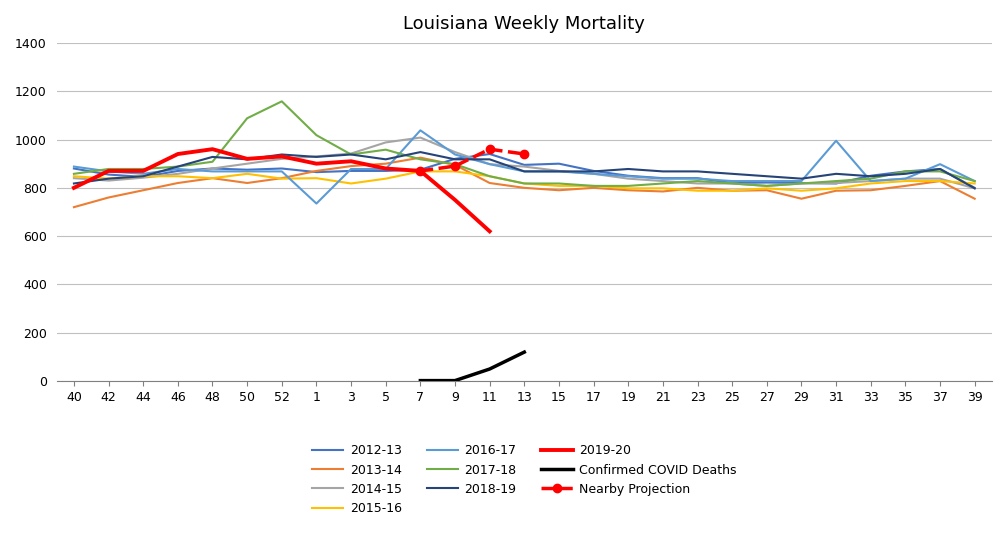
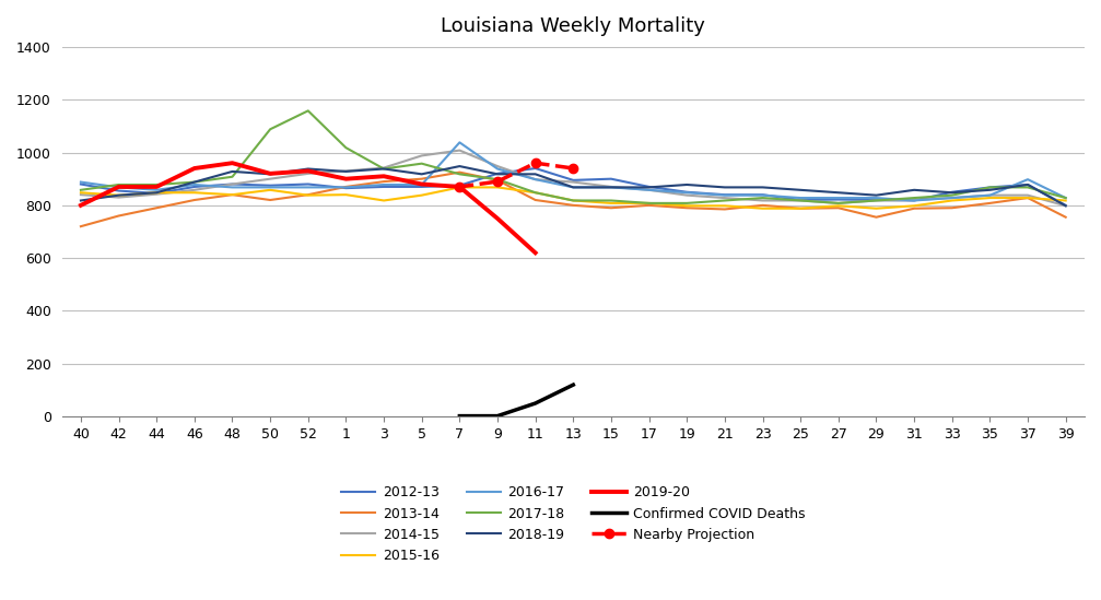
2016-17/1: 735 -> 868
2016-17/31: 995 -> 818
